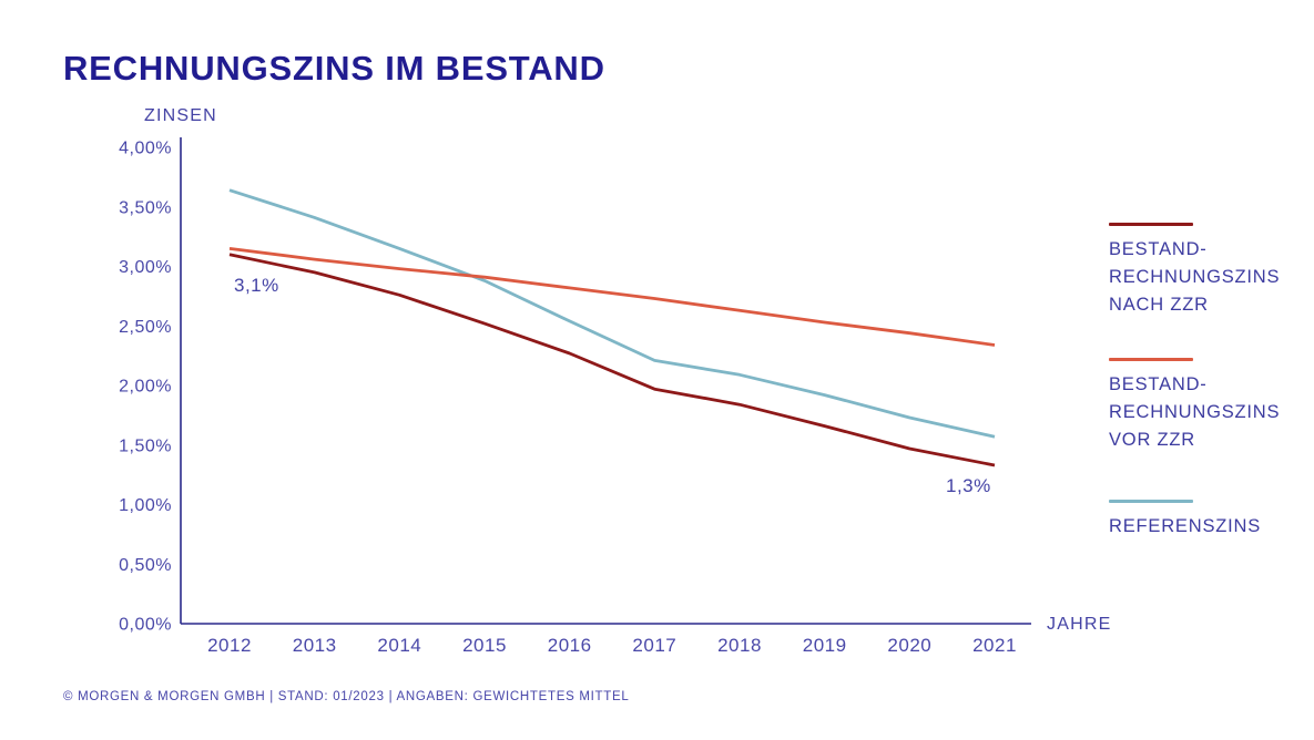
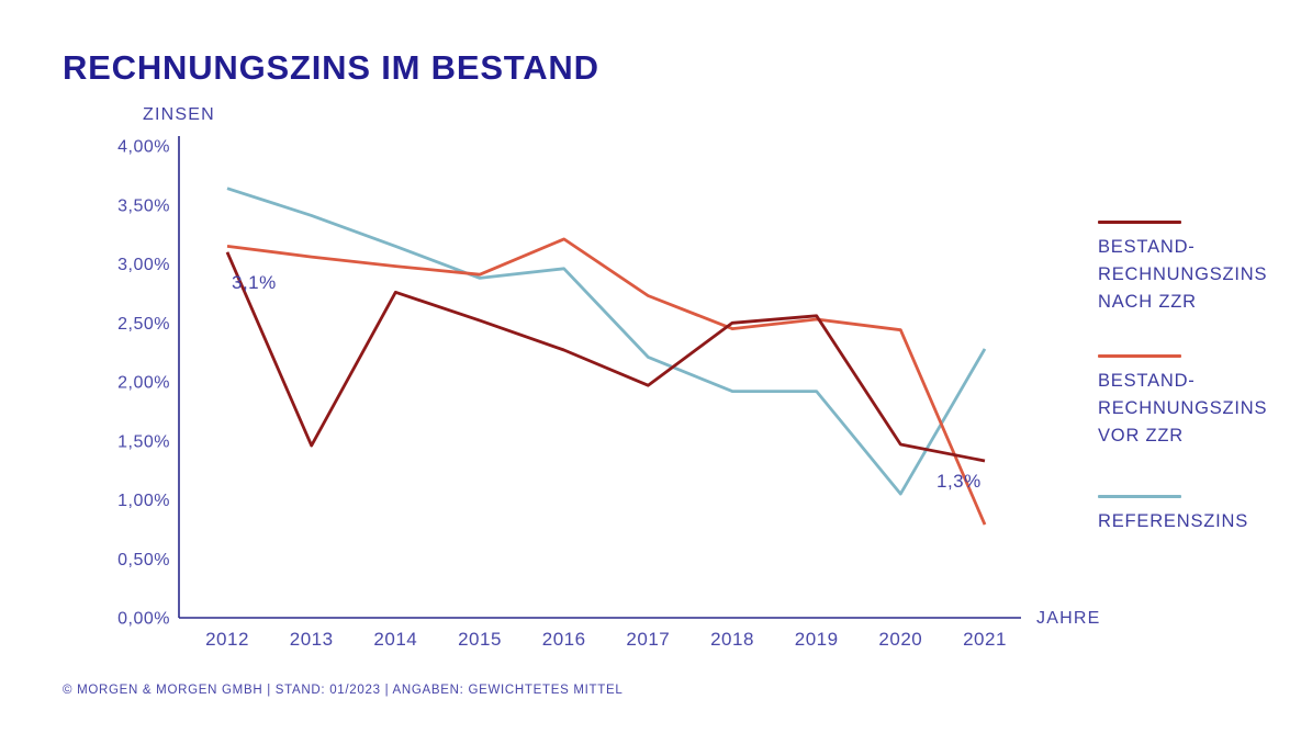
BESTAND-RECHNUNGSZINS NACH ZZR/2013: 2,95% -> 1,46%
BESTAND-RECHNUNGSZINS VOR ZZR/2016: 2,82% -> 3,21%
REFERENSZINS/2016: 2,54% -> 2,96%
BESTAND-RECHNUNGSZINS NACH ZZR/2018: 1,84% -> 2,50%
BESTAND-RECHNUNGSZINS VOR ZZR/2018: 2,63% -> 2,45%
REFERENSZINS/2018: 2,09% -> 1,92%
BESTAND-RECHNUNGSZINS NACH ZZR/2019: 1,66% -> 2,56%
REFERENSZINS/2020: 1,73% -> 1,05%
BESTAND-RECHNUNGSZINS VOR ZZR/2021: 2,34% -> 0,79%
REFERENSZINS/2021: 1,57% -> 2,28%
